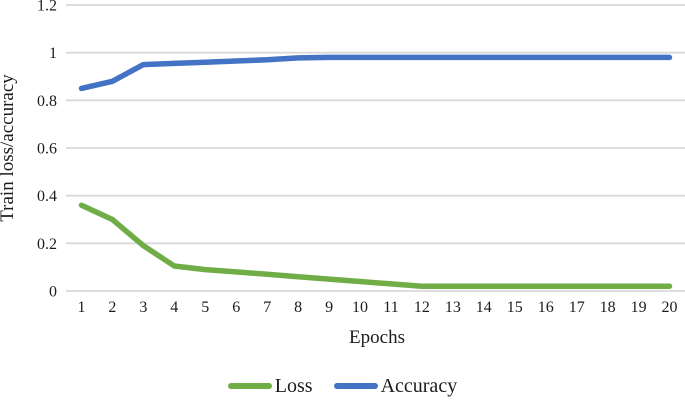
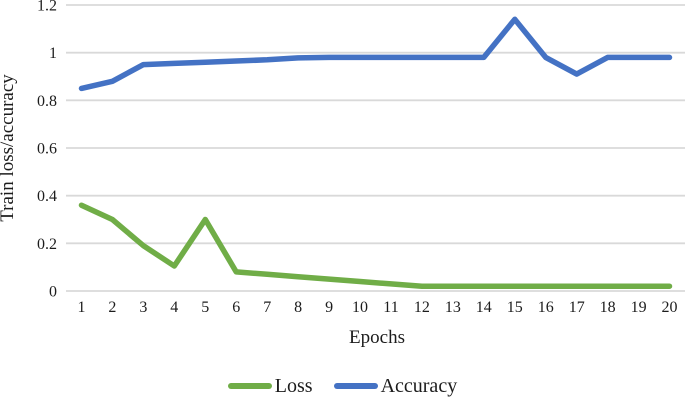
Loss/5: 0.09 -> 0.30
Accuracy/15: 0.98 -> 1.14
Accuracy/17: 0.98 -> 0.91
